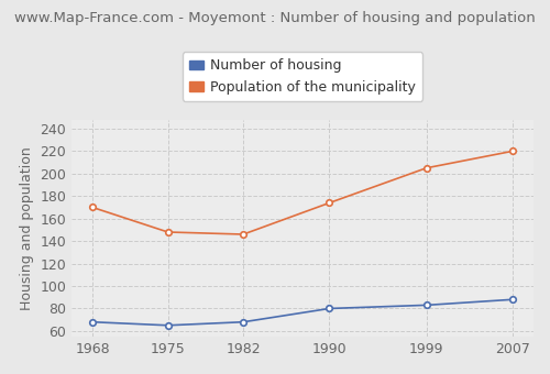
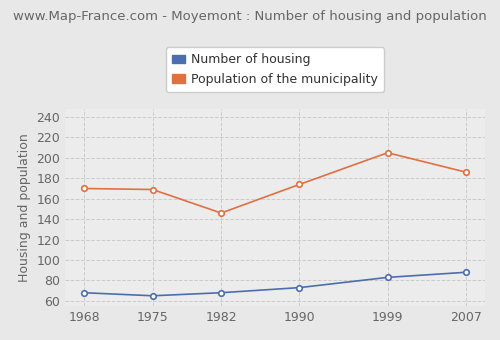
Population of the municipality/1975: 148 -> 169
Number of housing/1990: 80 -> 73
Population of the municipality/2007: 220 -> 186
